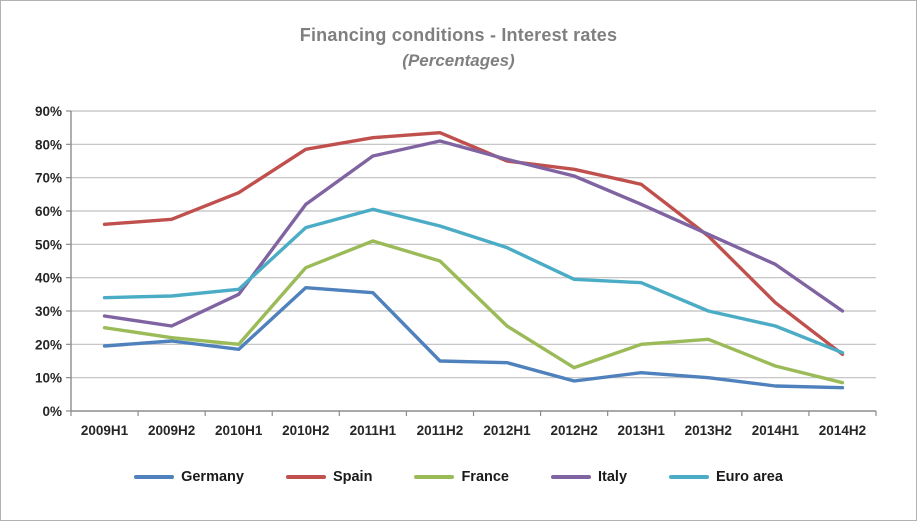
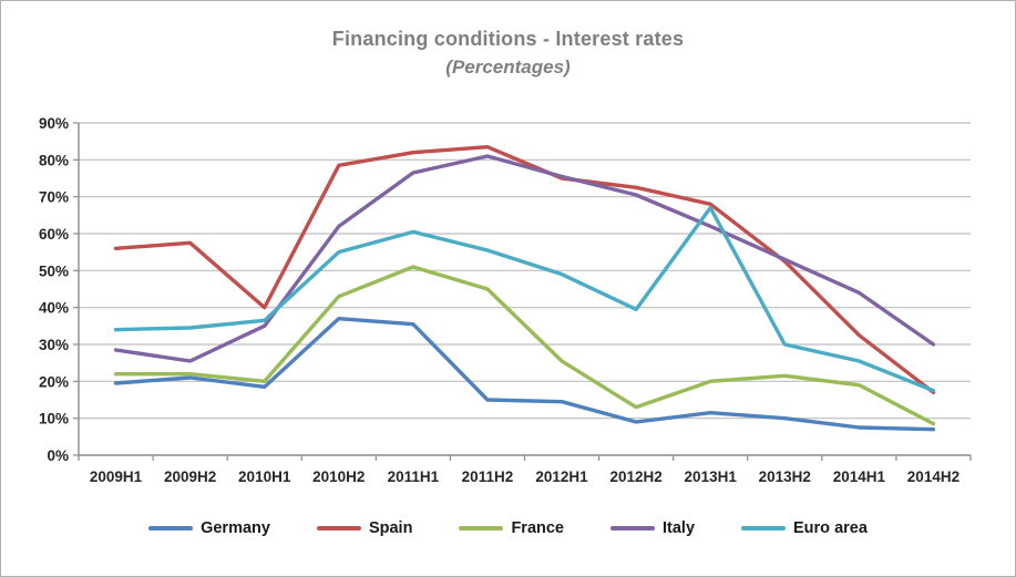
France/2009H1: 25% -> 22%
Spain/2010H1: 66% -> 40%
Euro area/2013H1: 38% -> 67%
France/2014H1: 14% -> 19%
